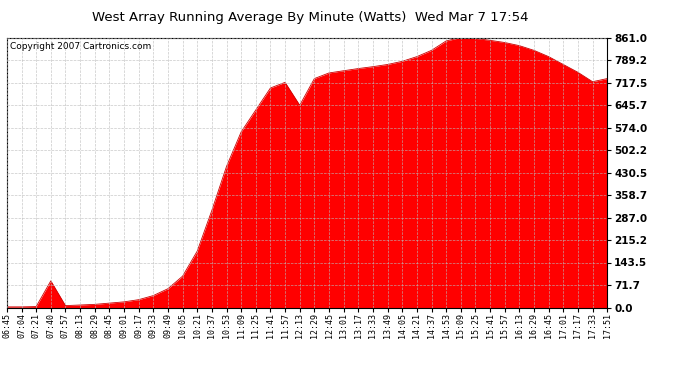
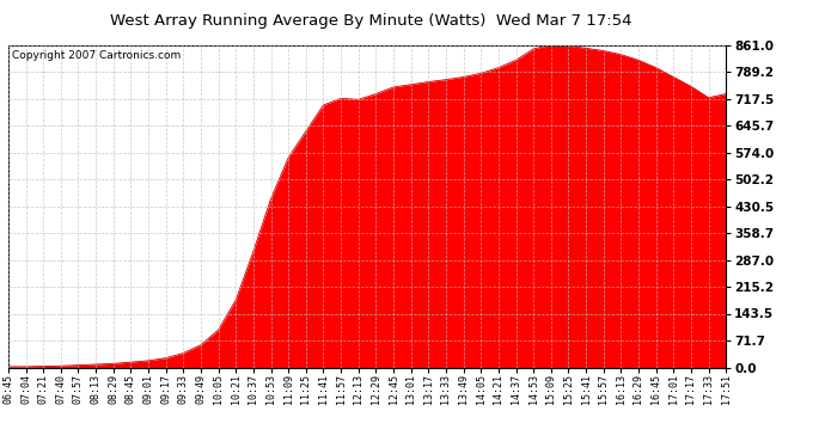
07:40: 85 -> 4
12:13: 645 -> 715
